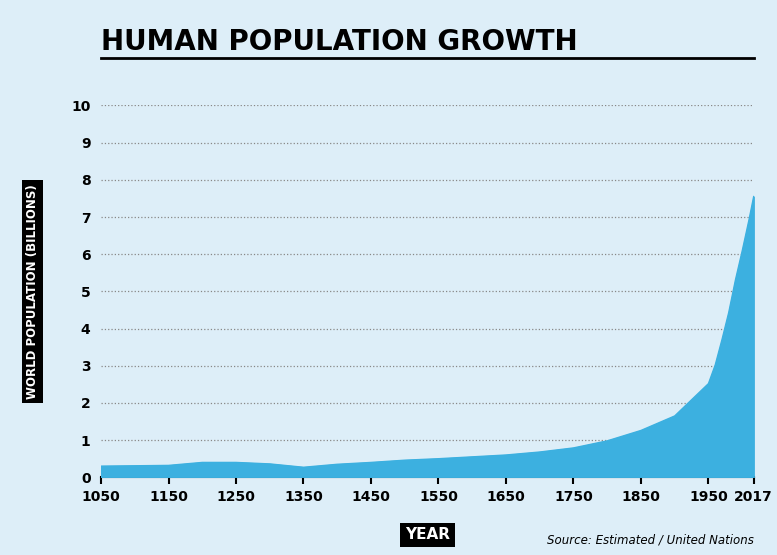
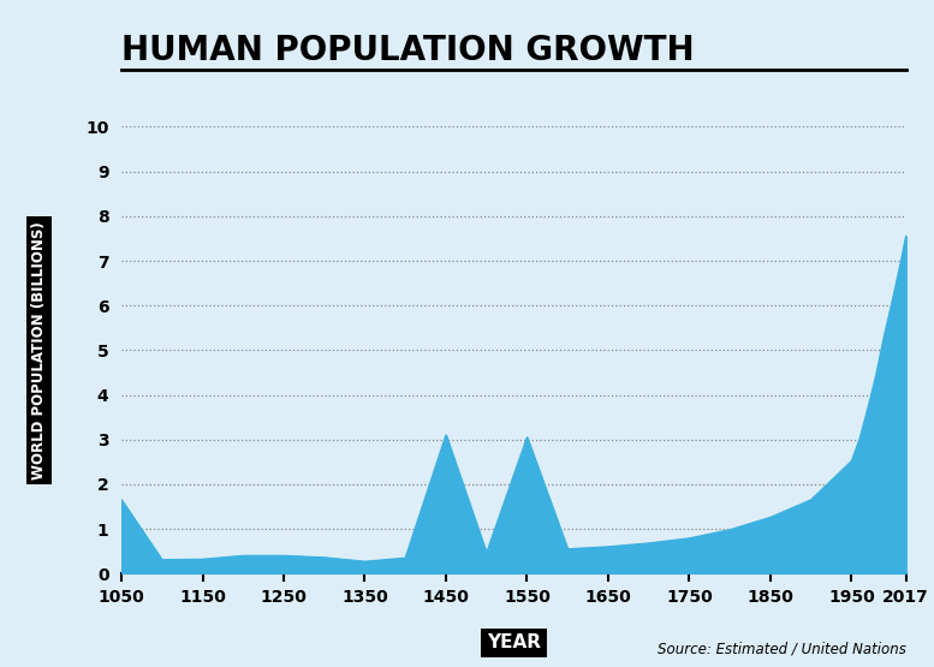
1050: 0.30 -> 1.65
1450: 0.40 -> 3.10
1550: 0.50 -> 3.05
